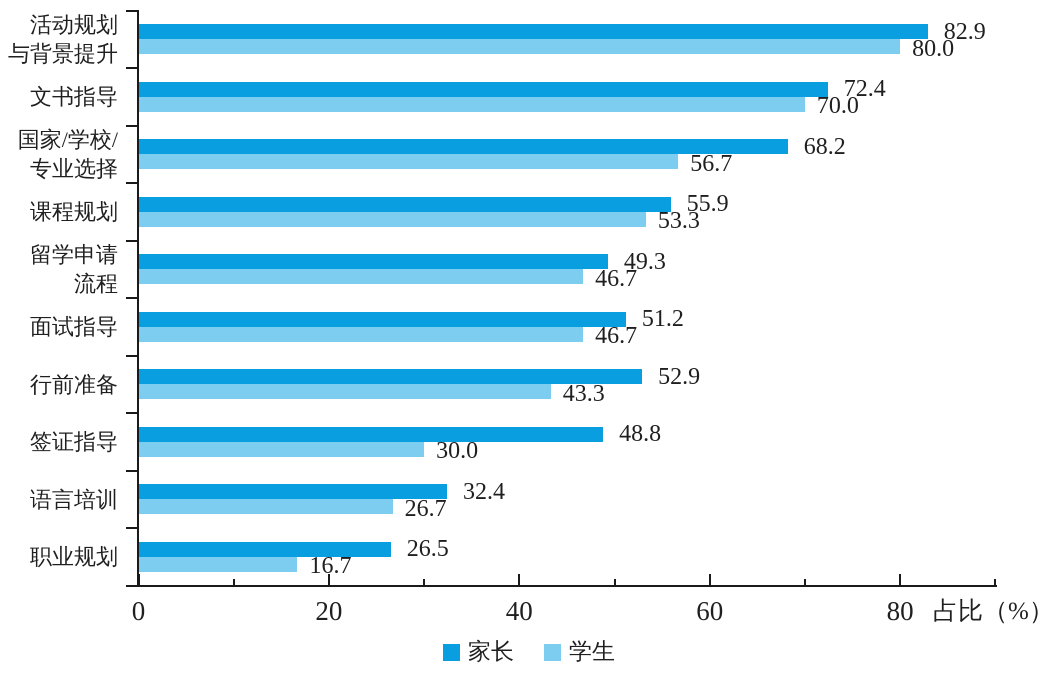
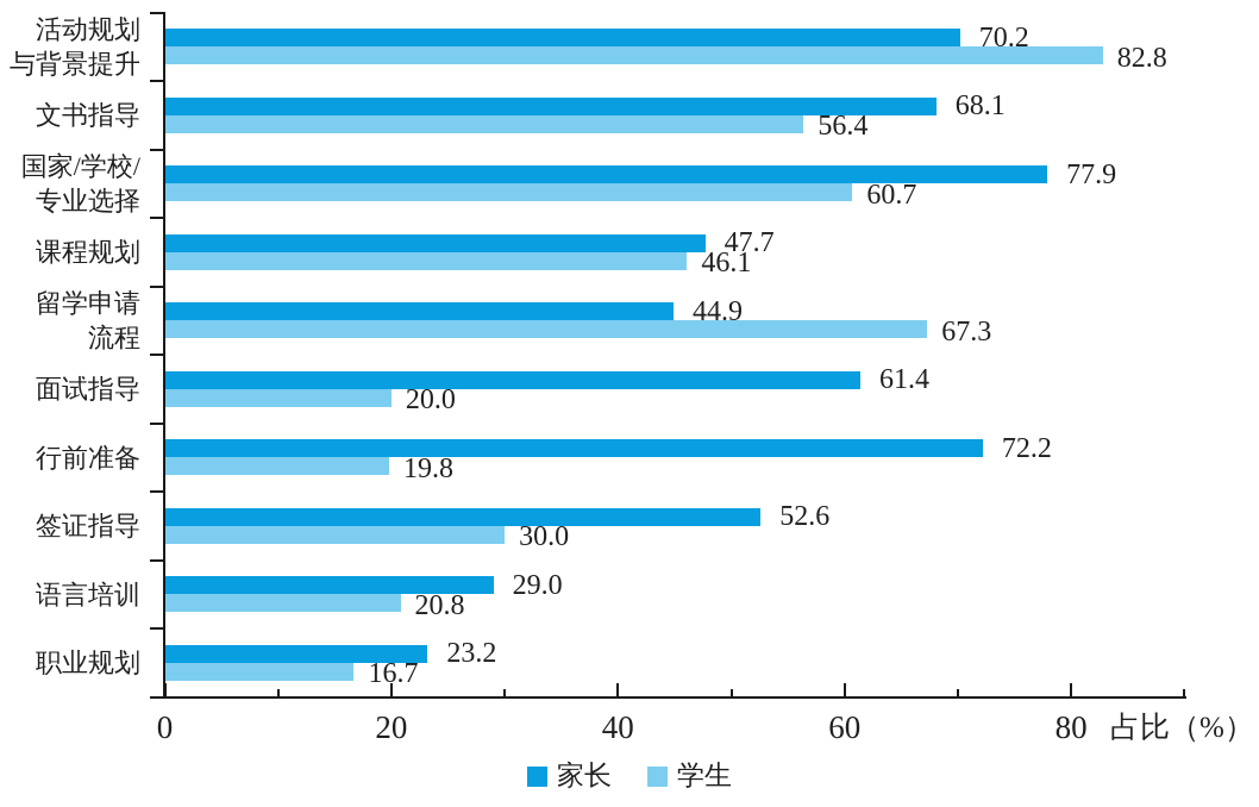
家长/活动规划 与背景提升: 82.9 -> 70.2
学生/活动规划 与背景提升: 80.0 -> 82.8
家长/文书指导: 72.4 -> 68.1
学生/文书指导: 70.0 -> 56.4
家长/国家/学校/ 专业选择: 68.2 -> 77.9
学生/国家/学校/ 专业选择: 56.7 -> 60.7
家长/课程规划: 55.9 -> 47.7
学生/课程规划: 53.3 -> 46.1
家长/留学申请 流程: 49.3 -> 44.9
学生/留学申请 流程: 46.7 -> 67.3
家长/面试指导: 51.2 -> 61.4
学生/面试指导: 46.7 -> 20.0
家长/行前准备: 52.9 -> 72.2
学生/行前准备: 43.3 -> 19.8
家长/签证指导: 48.8 -> 52.6
家长/语言培训: 32.4 -> 29.0
学生/语言培训: 26.7 -> 20.8
家长/职业规划: 26.5 -> 23.2
